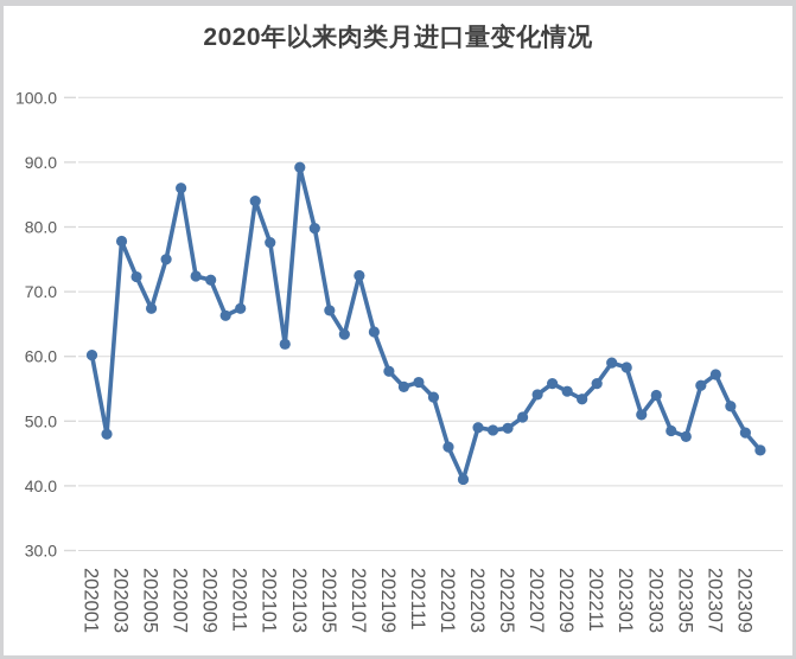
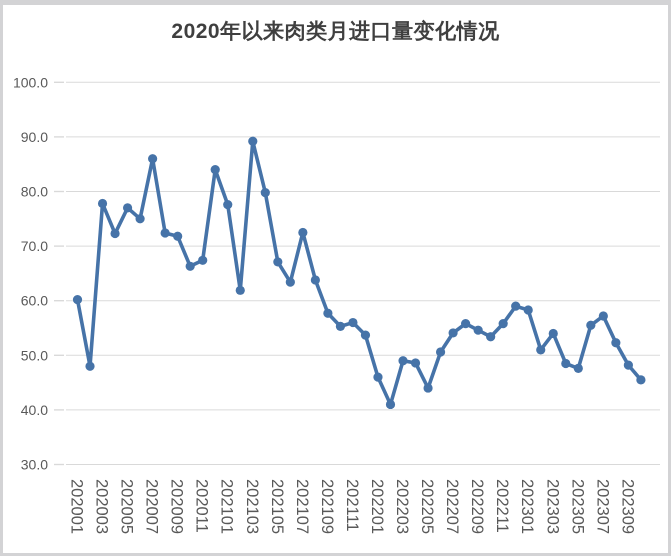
202005: 67 -> 77
202205: 49 -> 44
